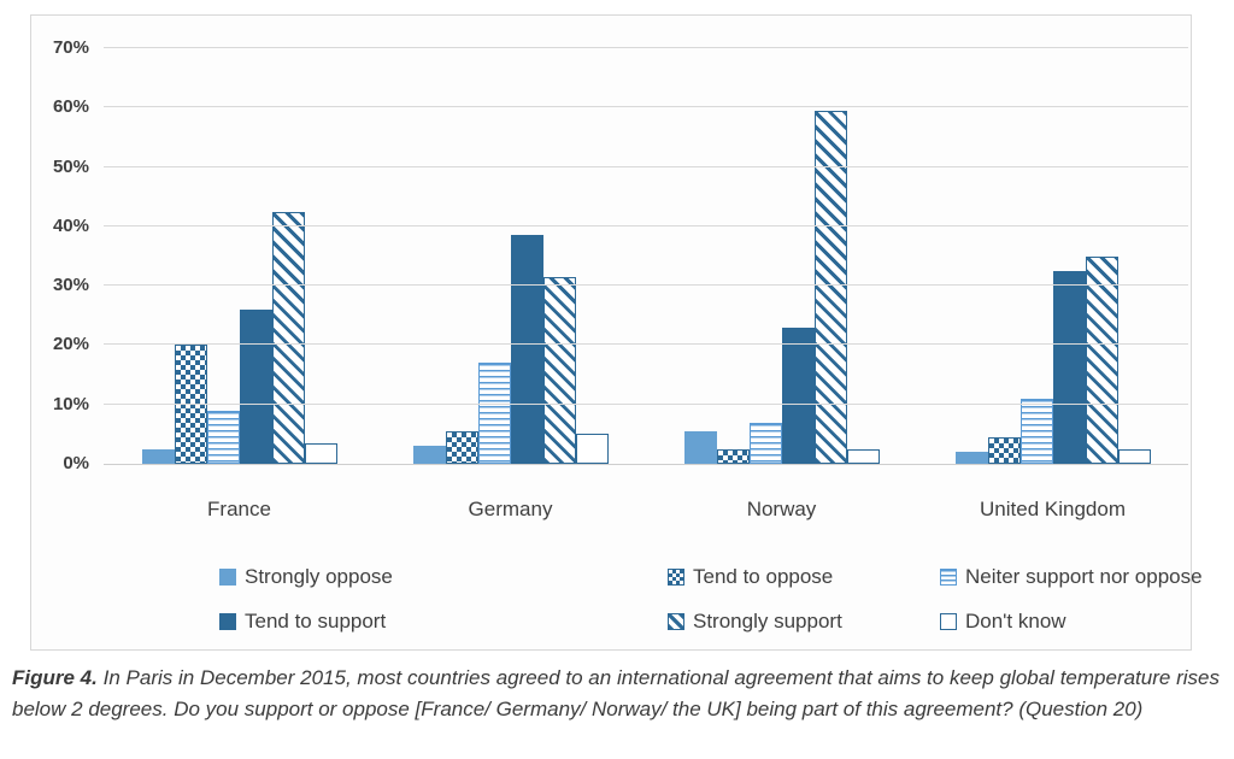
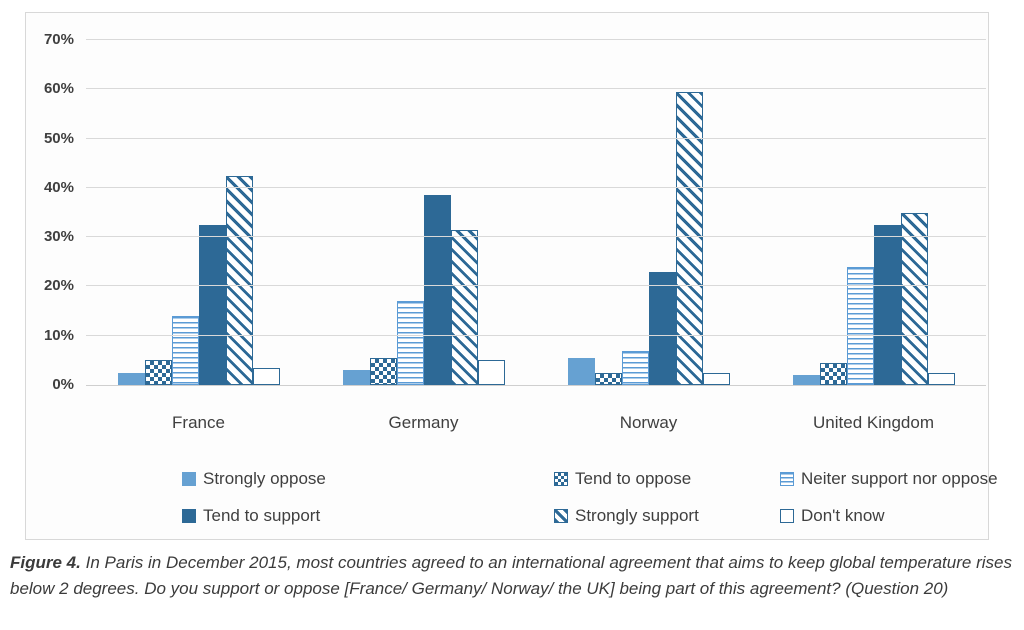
Tend to oppose/France: 20% -> 5%
Neiter support nor oppose/France: 9% -> 14%
Tend to support/France: 26% -> 32%
Neiter support nor oppose/United Kingdom: 11% -> 24%
